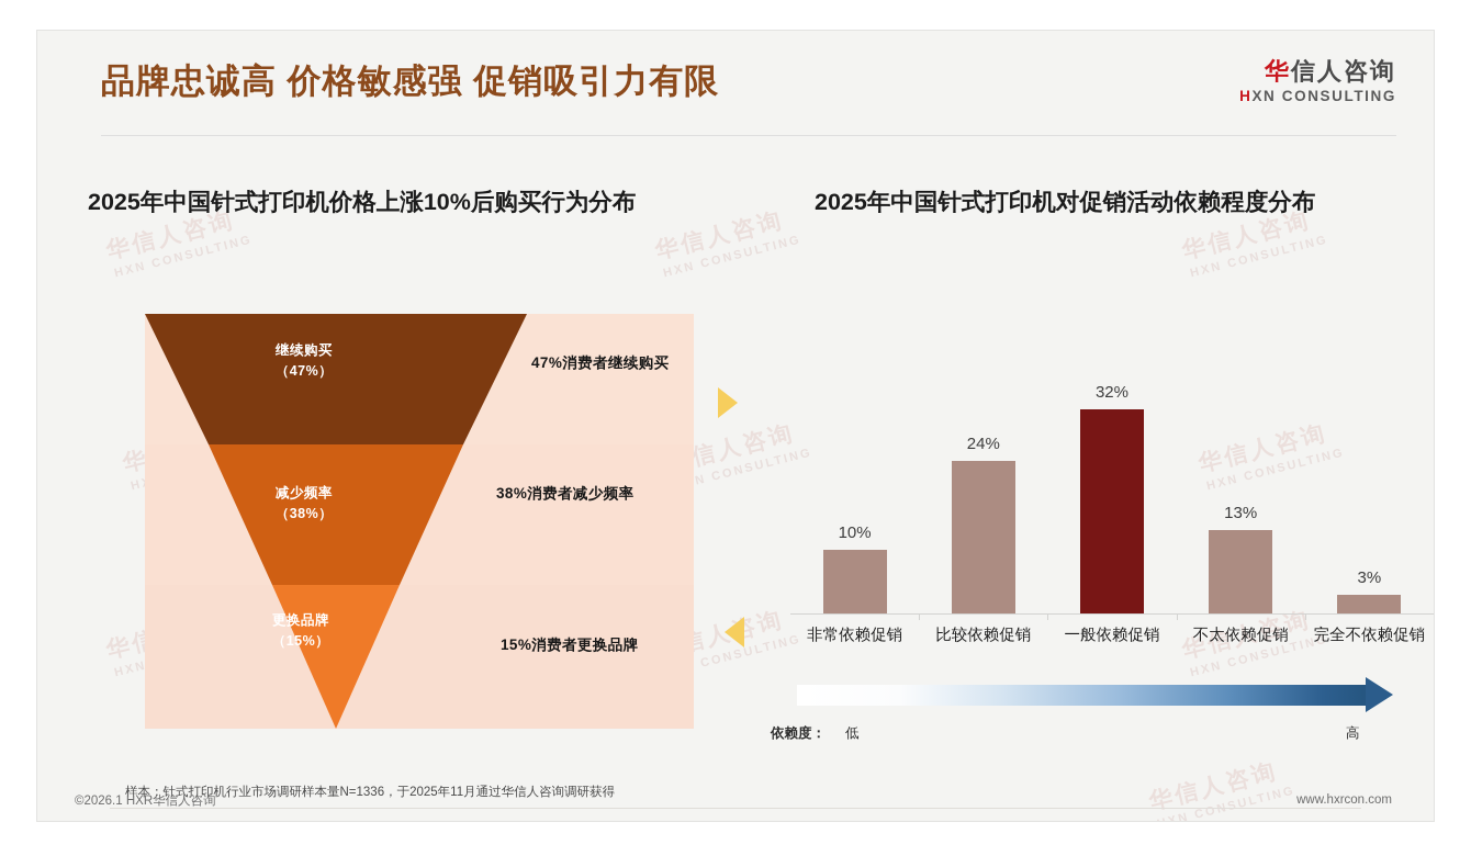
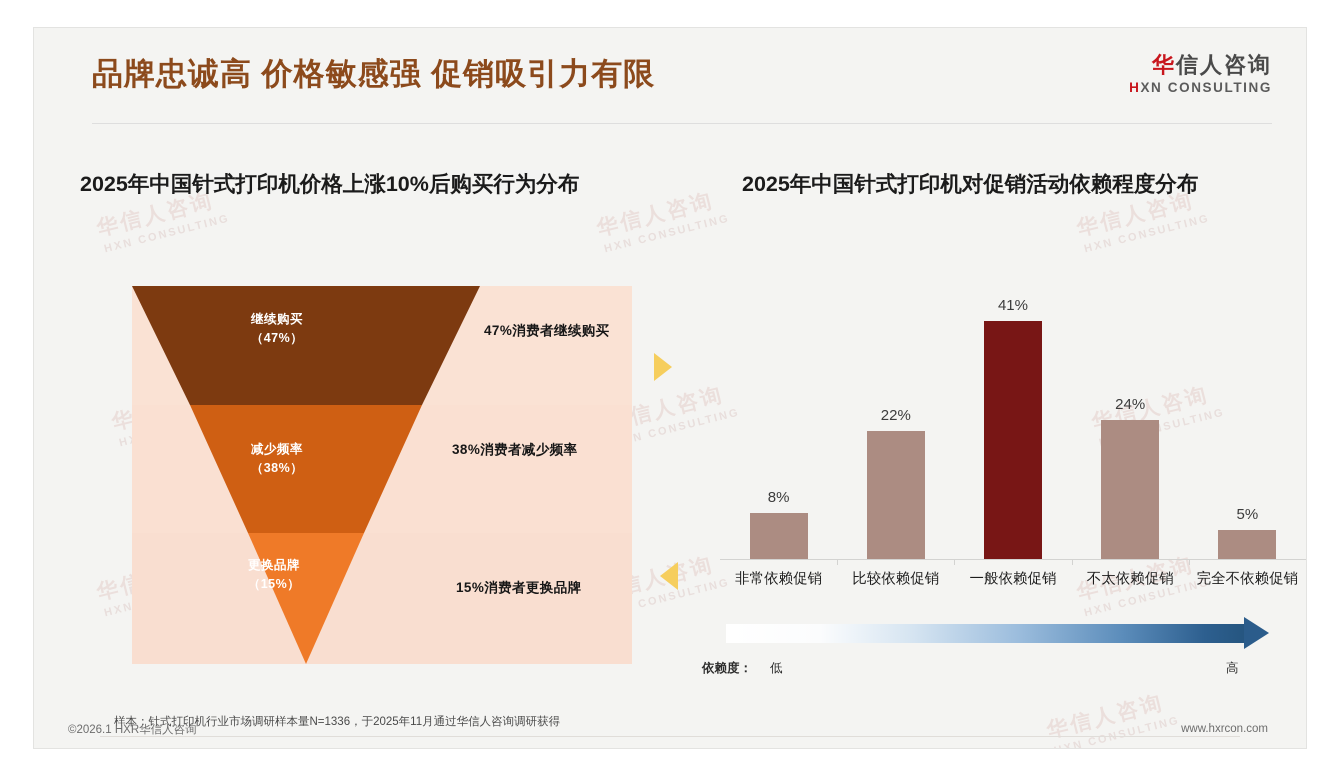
2025年中国针式打印机对促销活动依赖程度分布/非常依赖促销: 10% -> 8%
2025年中国针式打印机对促销活动依赖程度分布/比较依赖促销: 24% -> 22%
2025年中国针式打印机对促销活动依赖程度分布/一般依赖促销: 32% -> 41%
2025年中国针式打印机对促销活动依赖程度分布/不太依赖促销: 13% -> 24%
2025年中国针式打印机对促销活动依赖程度分布/完全不依赖促销: 3% -> 5%
